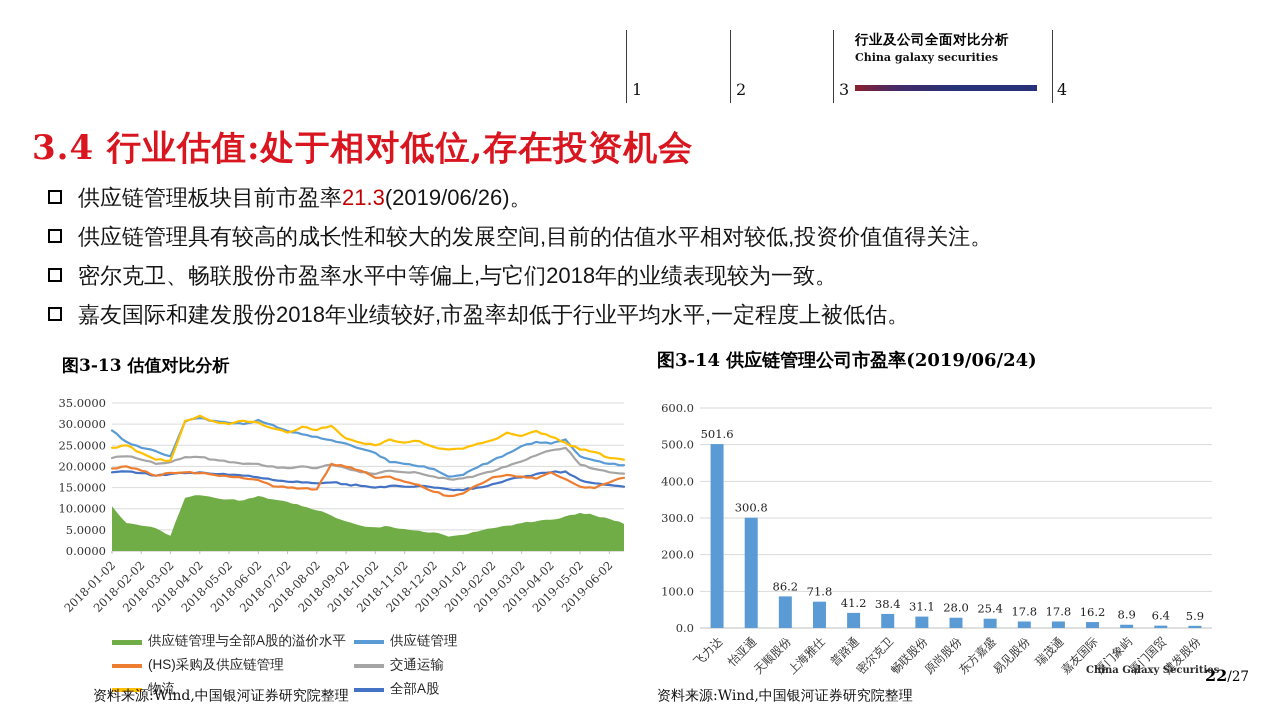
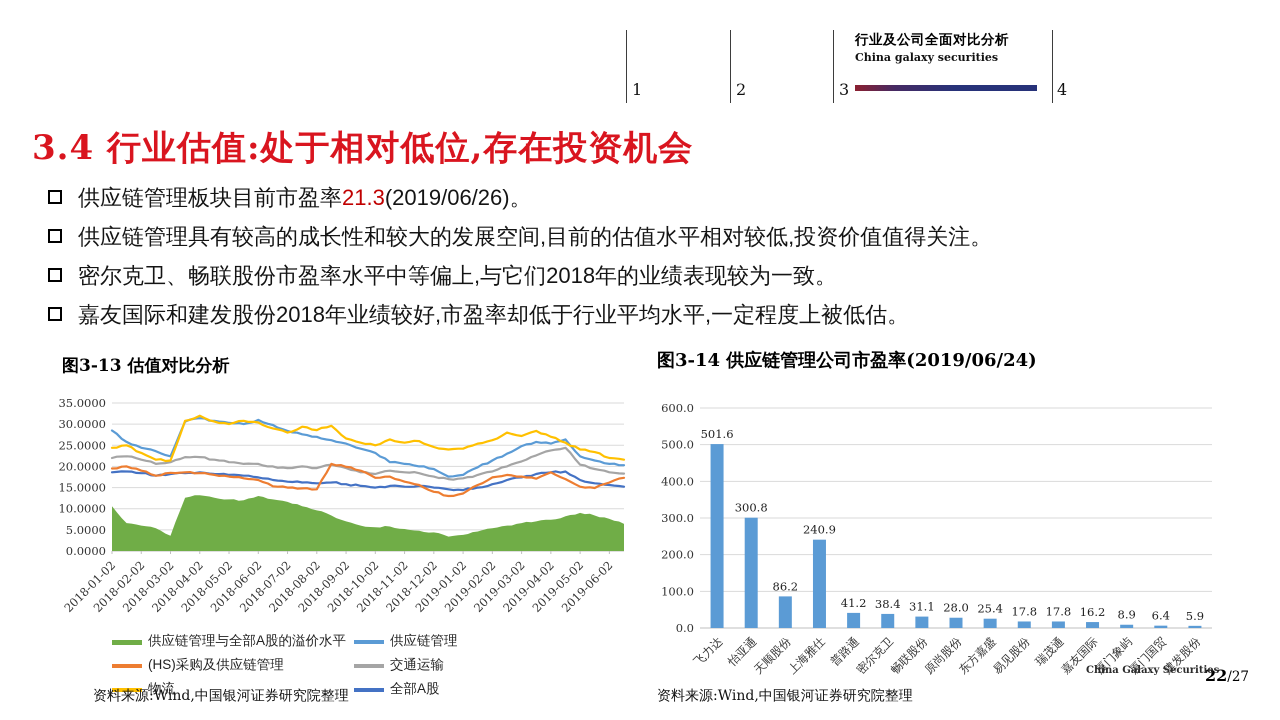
图3-14 供应链管理公司市盈率(2019/06/24)/上海雅仕: 71.8 -> 240.9
